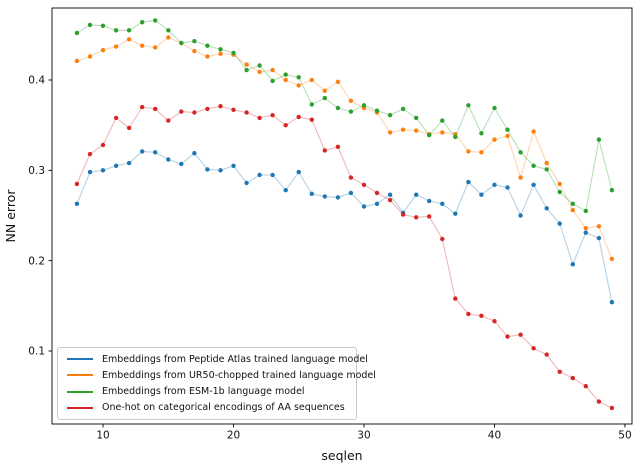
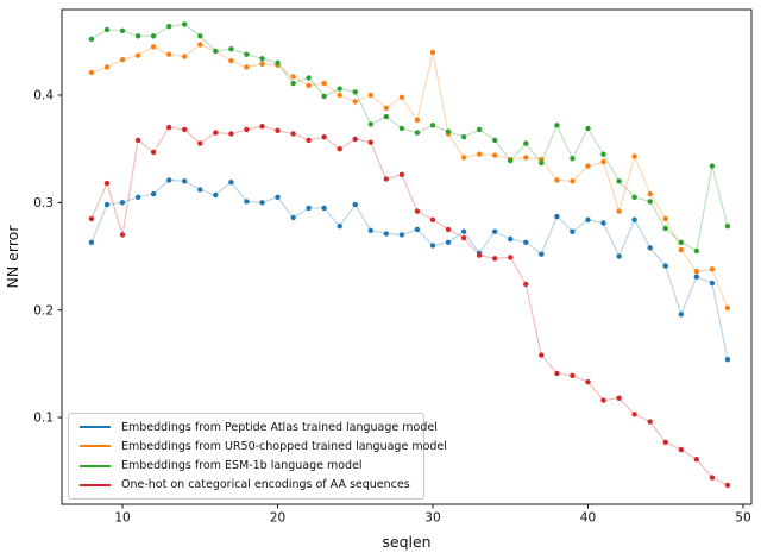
One-hot on categorical encodings of AA sequences/10: 0.33 -> 0.27
Embeddings from UR50-chopped trained language model/30: 0.37 -> 0.44
